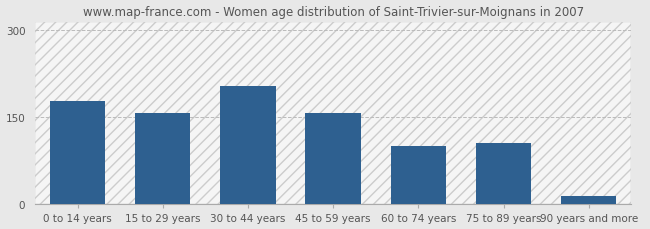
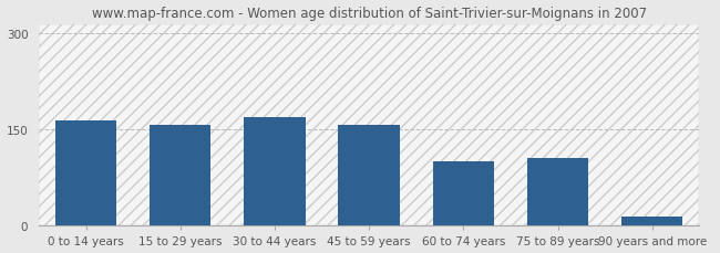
0 to 14 years: 178 -> 165
30 to 44 years: 204 -> 170
